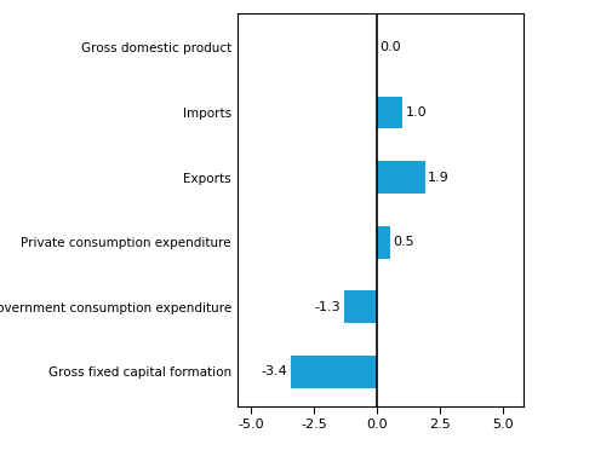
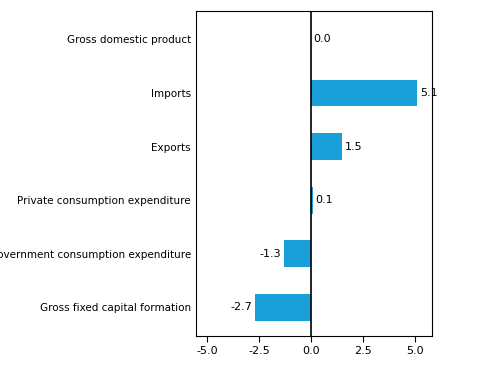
Imports: 1.0 -> 5.1
Exports: 1.9 -> 1.5
Private consumption expenditure: 0.5 -> 0.1
Gross fixed capital formation: -3.4 -> -2.7
